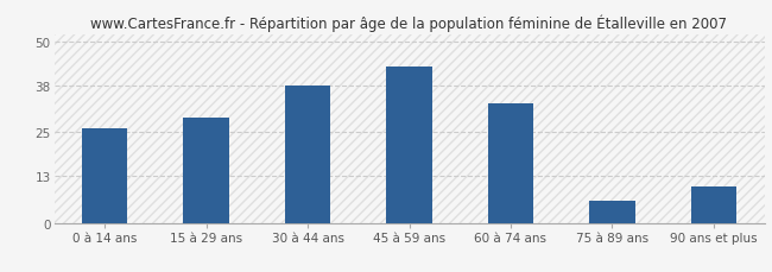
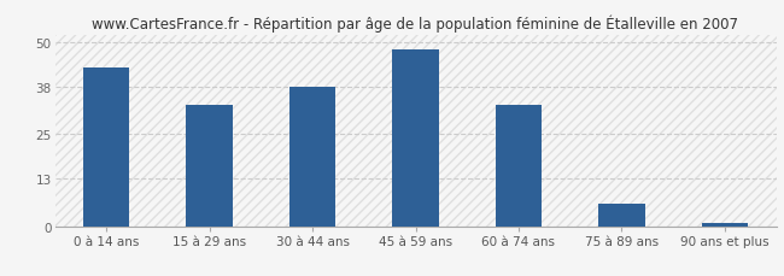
0 à 14 ans: 26 -> 43
15 à 29 ans: 29 -> 33
45 à 59 ans: 43 -> 48
90 ans et plus: 10 -> 1
